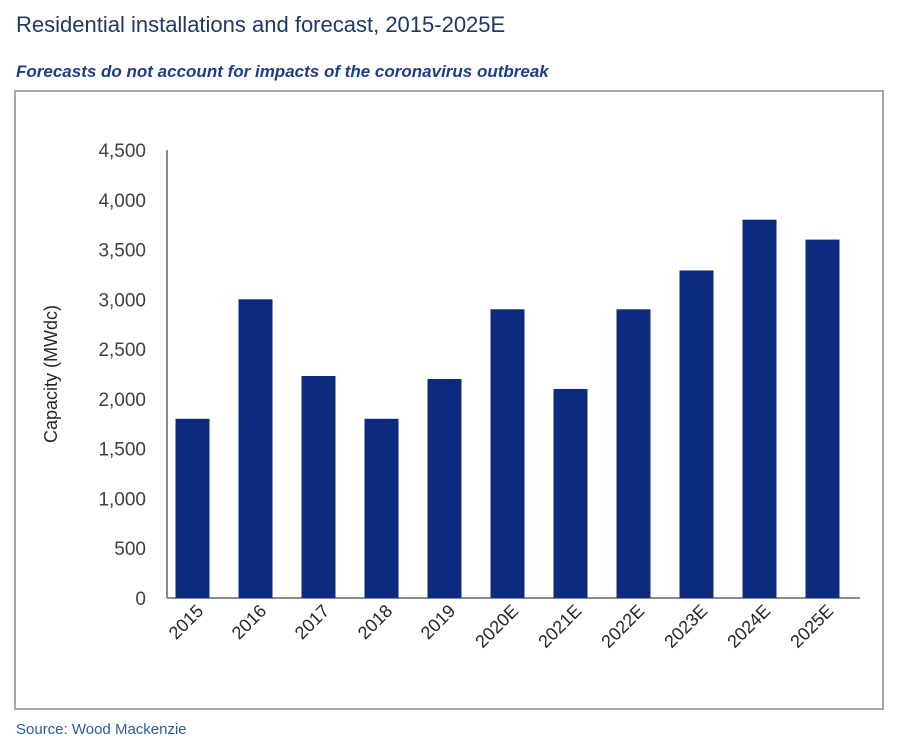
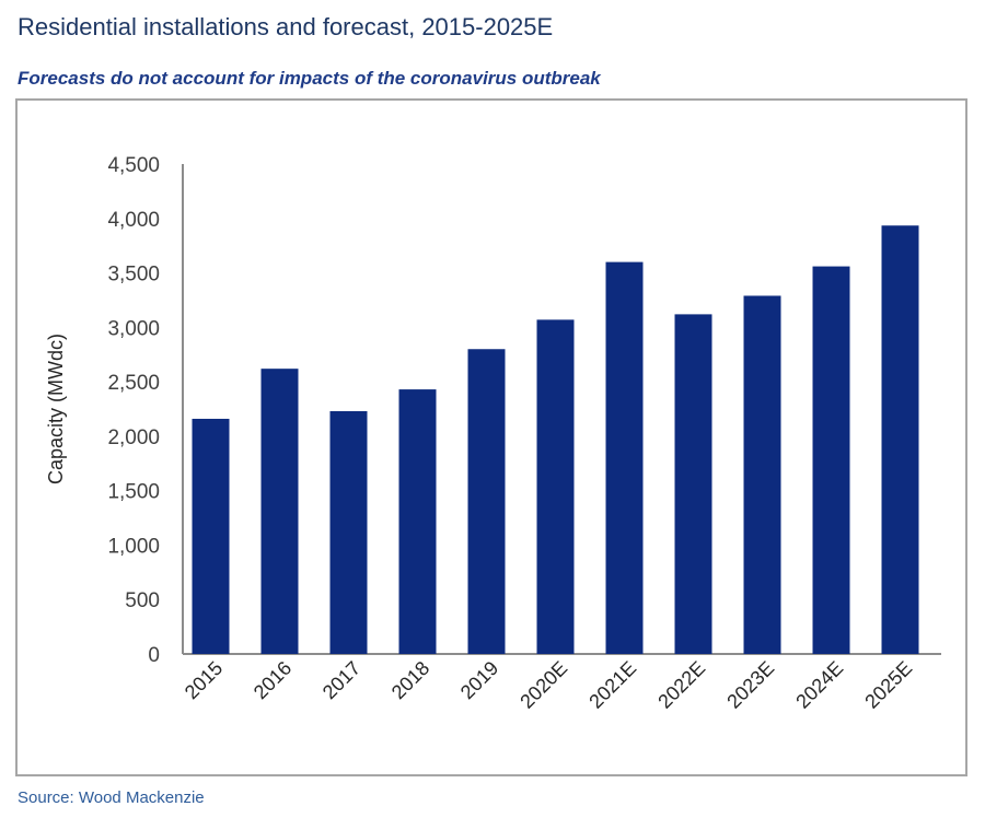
2015: 1800 -> 2200
2016: 3000 -> 2600
2018: 1800 -> 2400
2019: 2200 -> 2800
2020E: 2900 -> 3100
2021E: 2100 -> 3600
2022E: 2900 -> 3100
2024E: 3800 -> 3600
2025E: 3600 -> 3900
